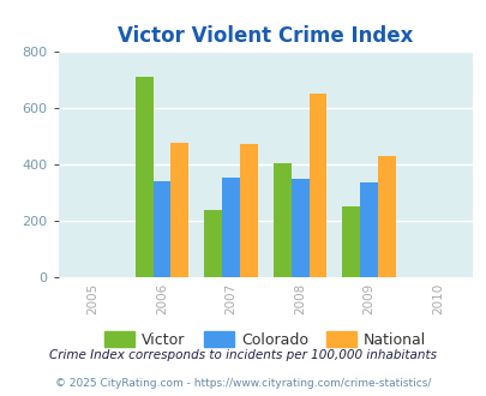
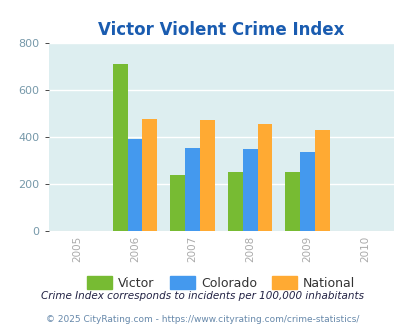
Colorado/2006: 340 -> 393
Victor/2008: 405 -> 252
National/2008: 650 -> 455
